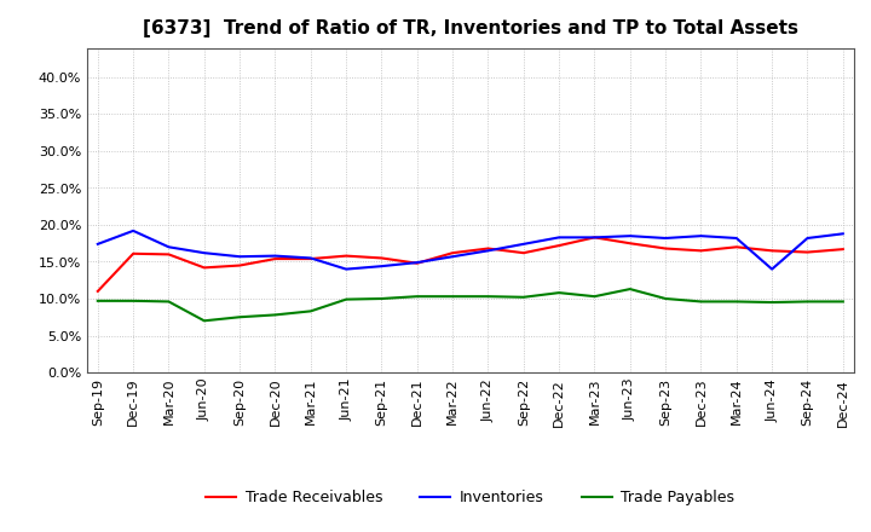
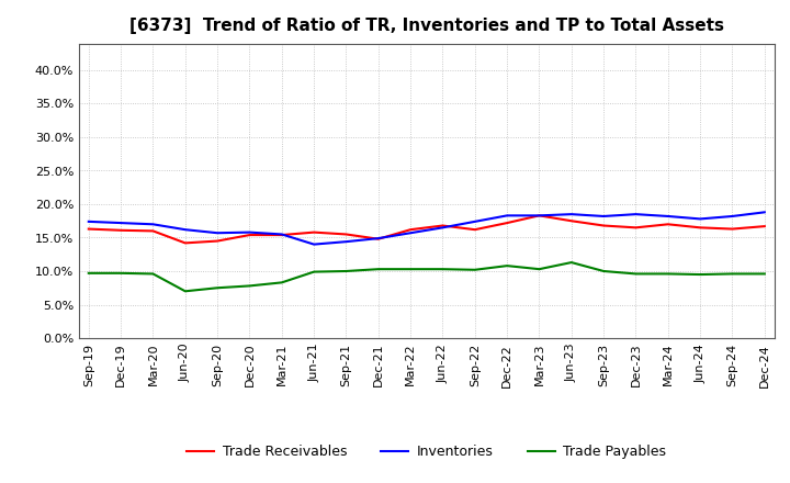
Trade Receivables/Sep-19: 11.0% -> 16.3%
Inventories/Dec-19: 19.2% -> 17.2%
Inventories/Jun-24: 14.0% -> 17.8%
